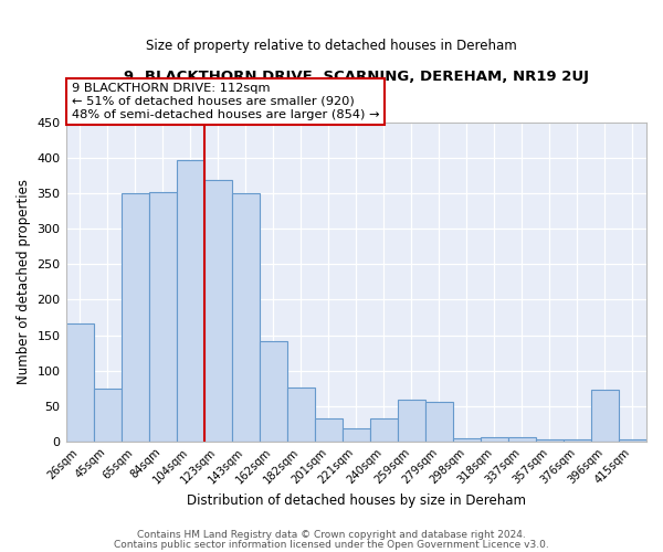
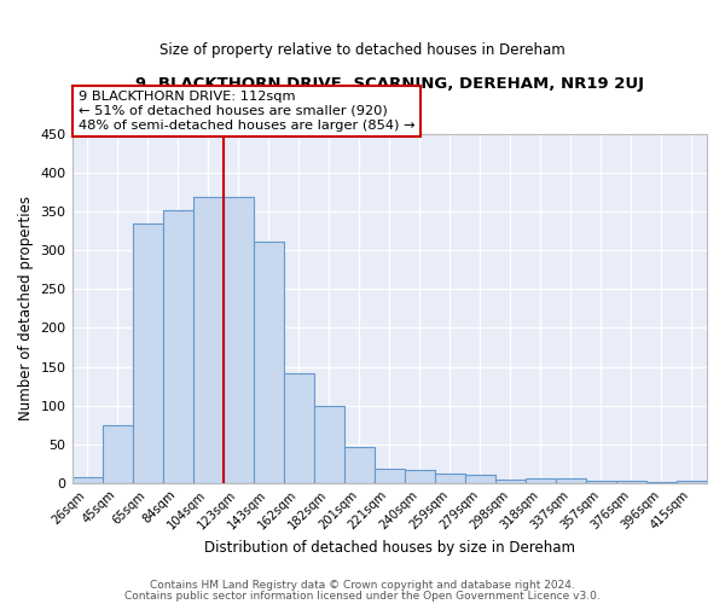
26sqm: 166 -> 7
65sqm: 350 -> 335
104sqm: 398 -> 370
143sqm: 350 -> 312
182sqm: 76 -> 100
201sqm: 32 -> 46
240sqm: 32 -> 16
259sqm: 58 -> 12
279sqm: 56 -> 10
396sqm: 72 -> 1
